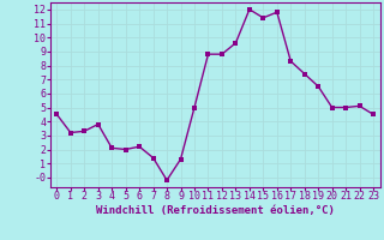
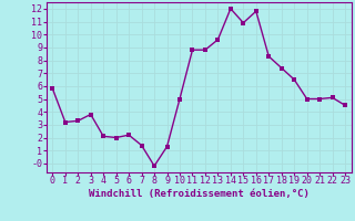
0: 4.5 -> 5.8
15: 11.4 -> 10.9
